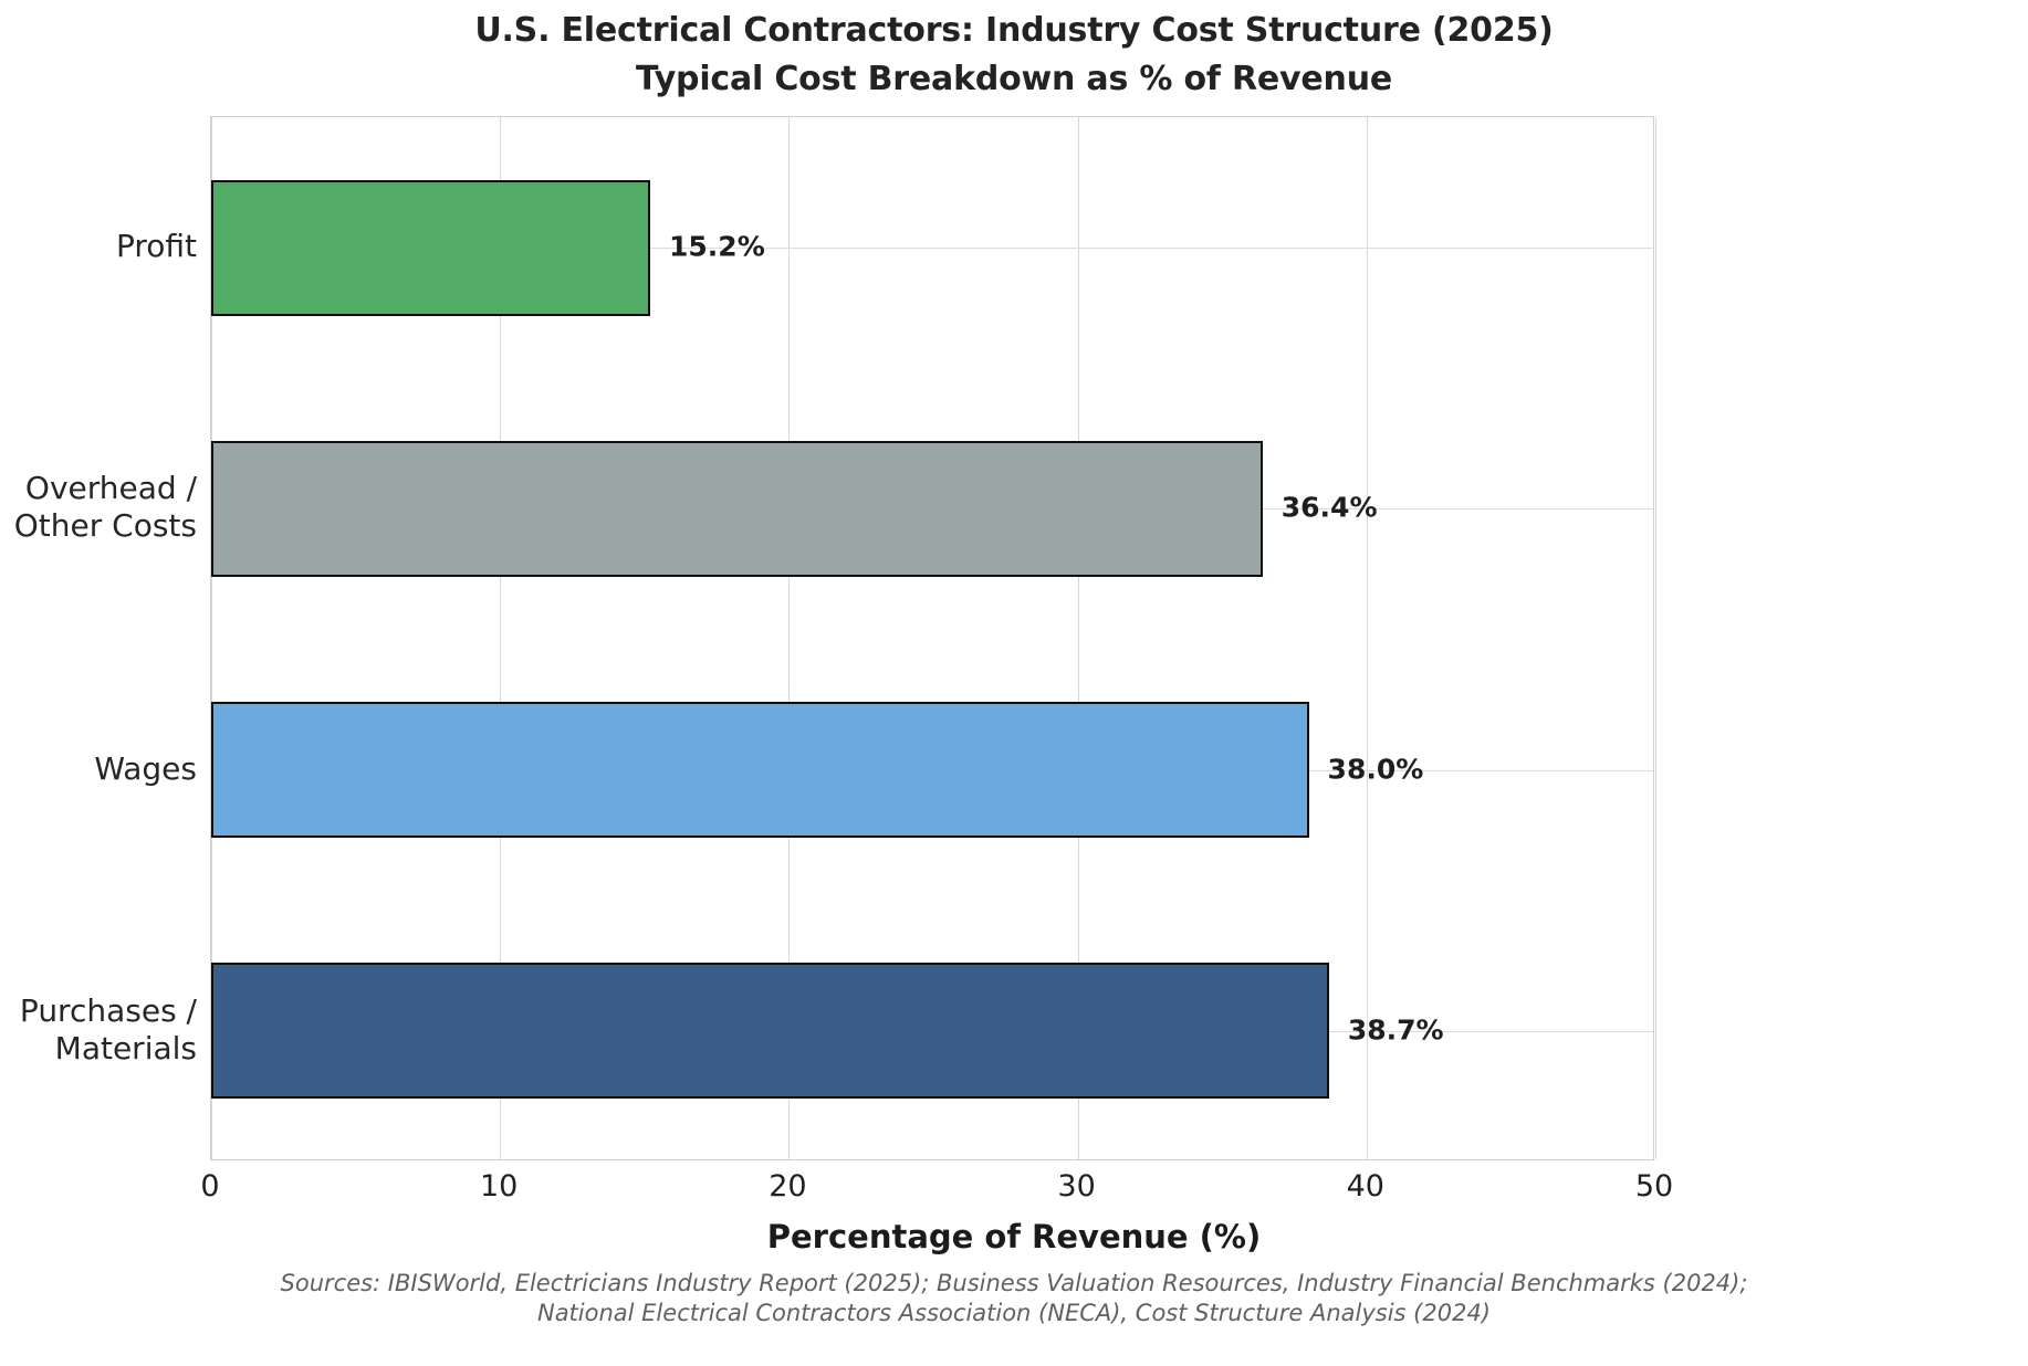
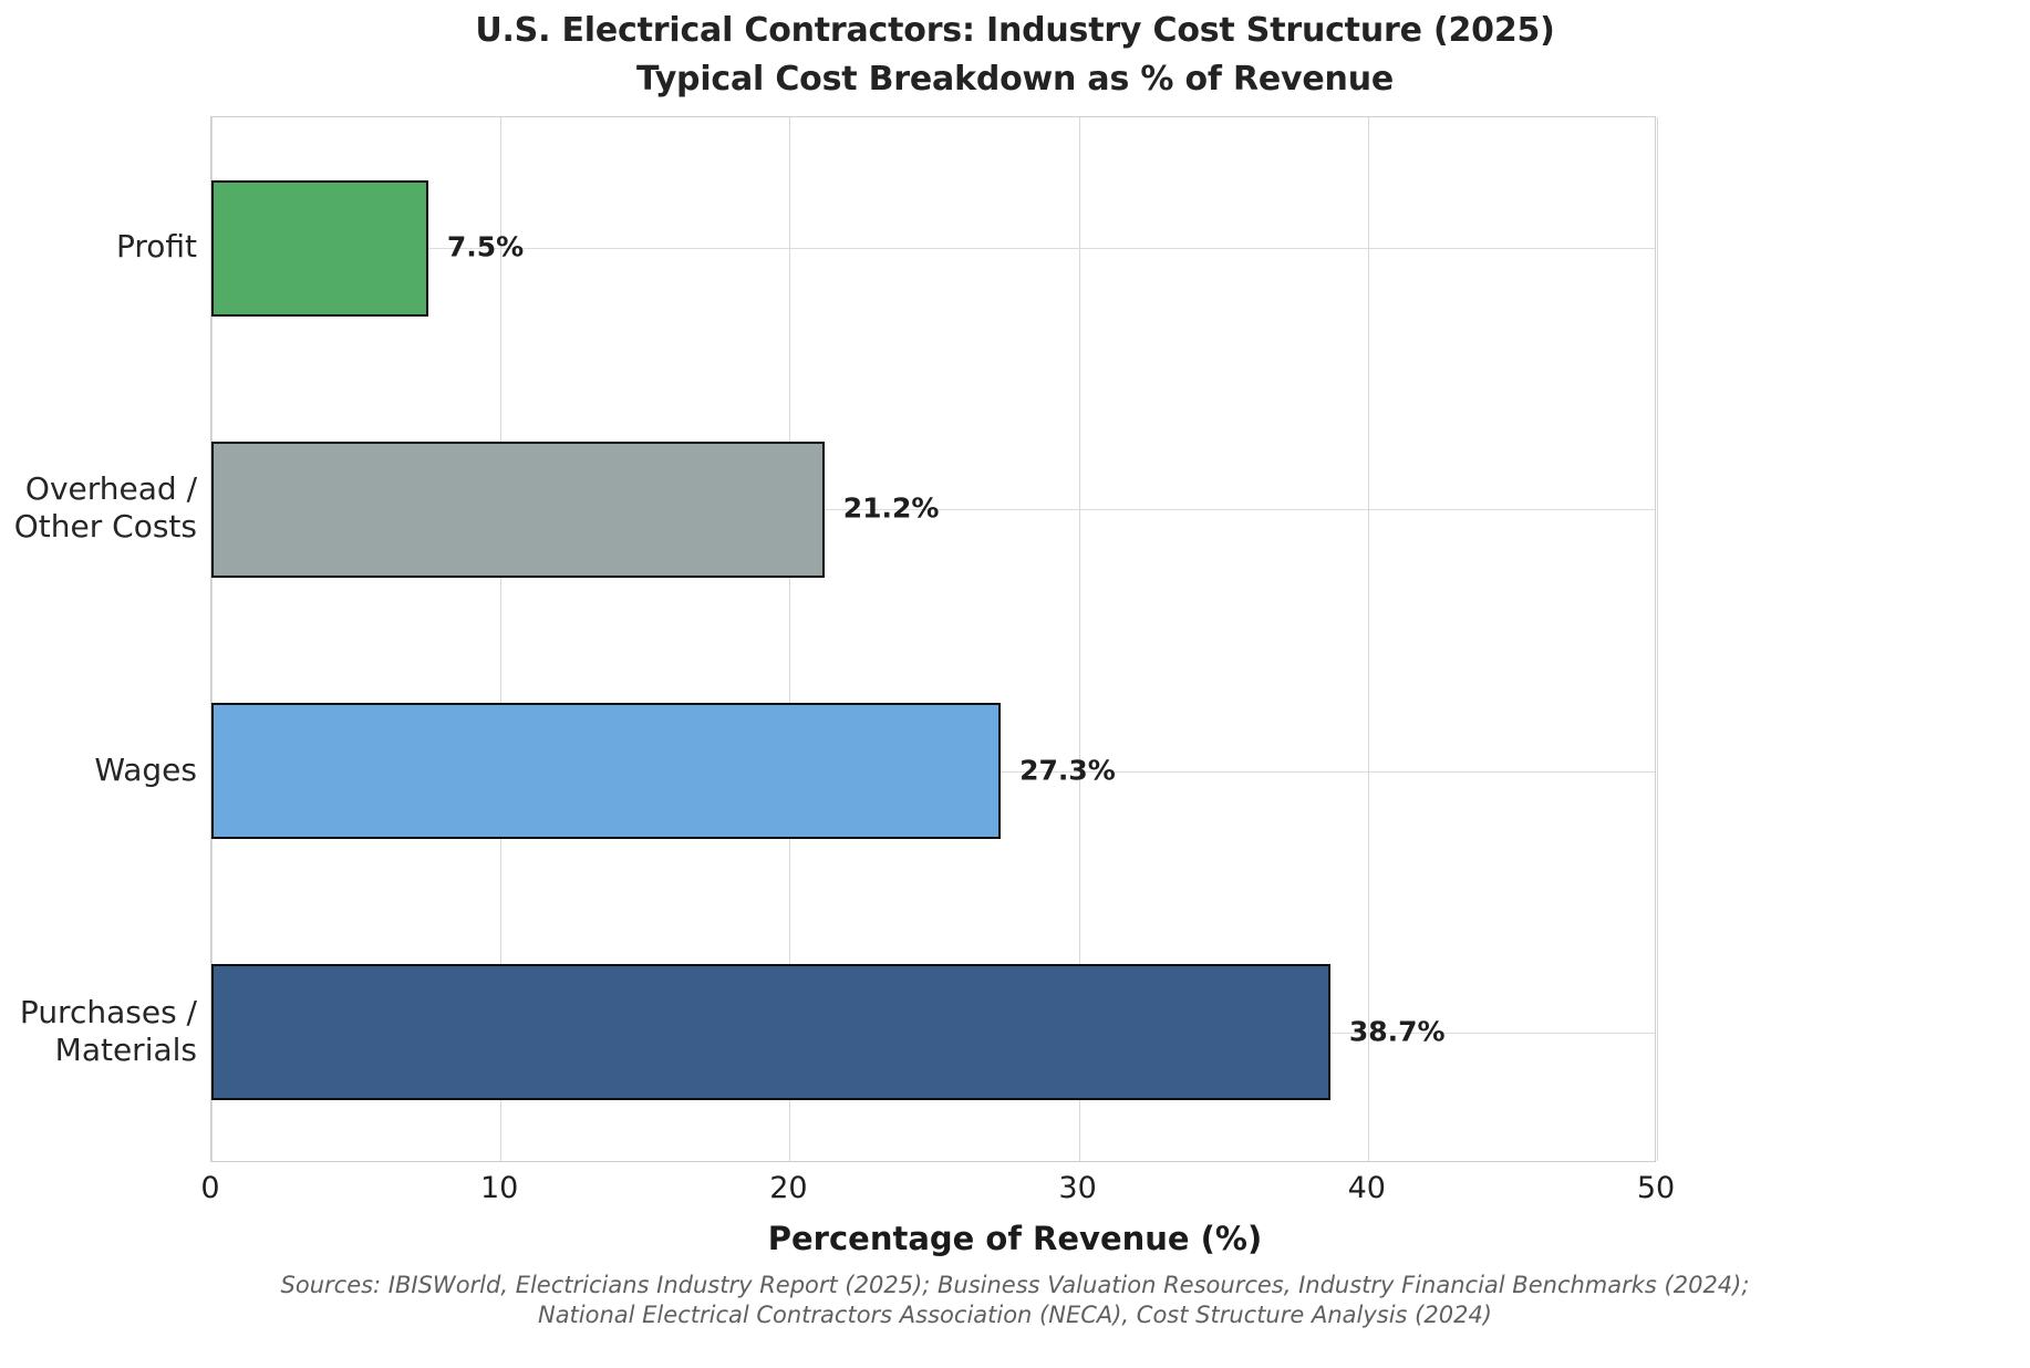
Profit: 15.2% -> 7.5%
Overhead / Other Costs: 36.4% -> 21.2%
Wages: 38.0% -> 27.3%
